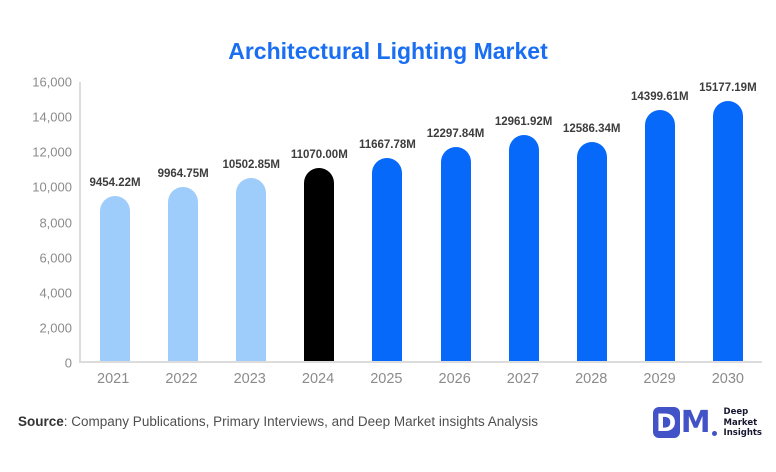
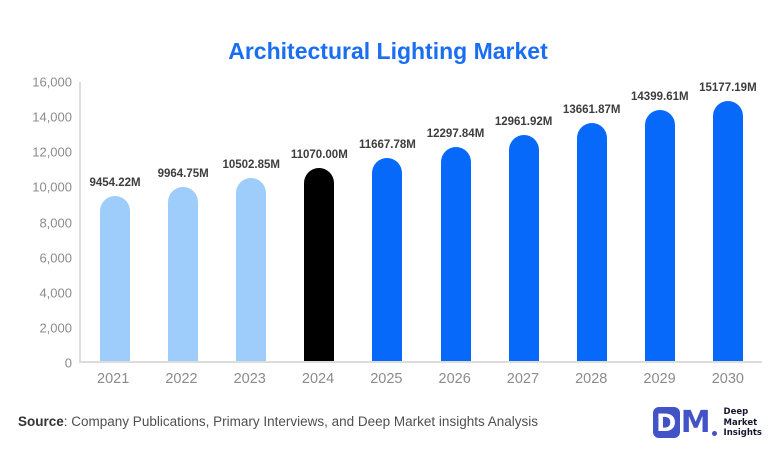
2028: 12586.34M -> 13661.87M
